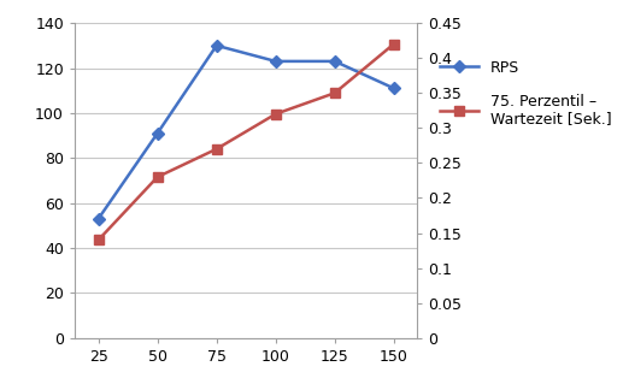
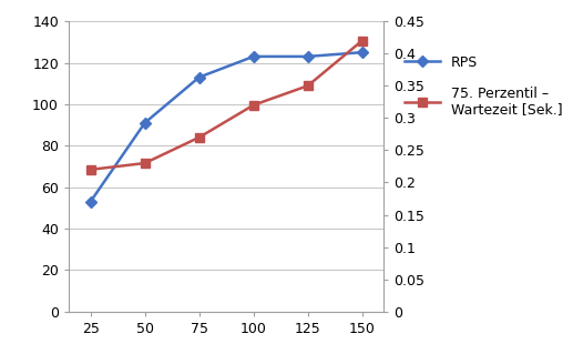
75. Perzentil – Wartezeit [Sek.]/25: 0.14 -> 0.22
RPS/75: 130 -> 113
RPS/150: 111 -> 125
